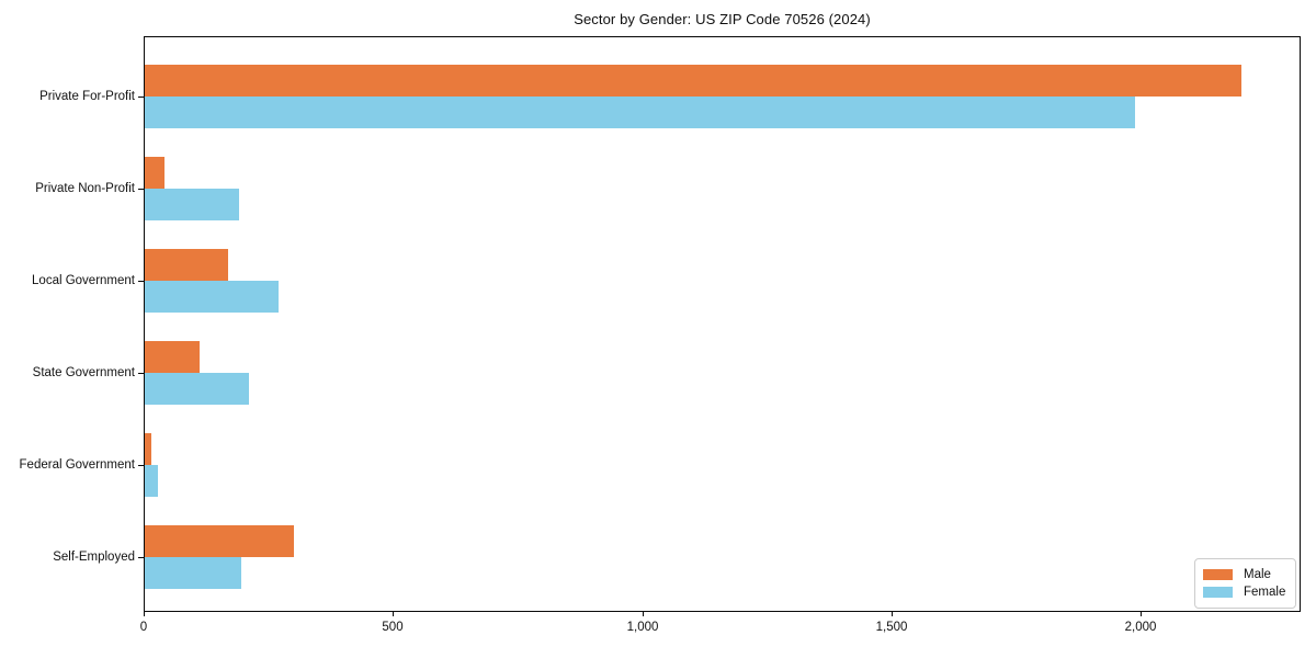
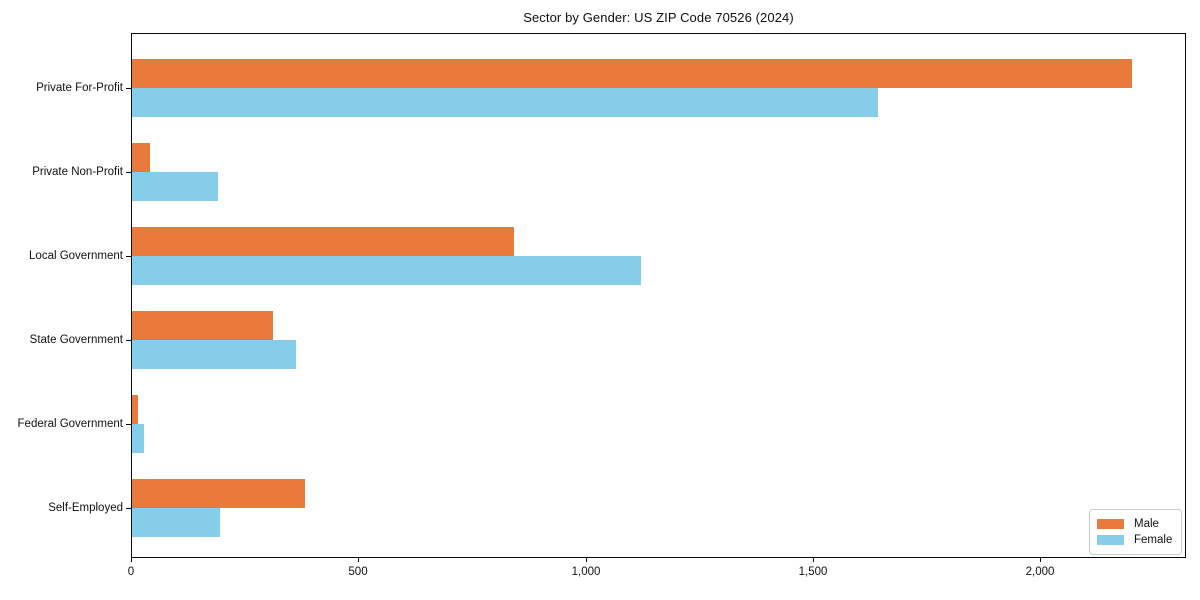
Female/Private For-Profit: 1980 -> 1640
Male/Local Government: 170 -> 840
Female/Local Government: 270 -> 1120
Male/State Government: 110 -> 310
Female/State Government: 210 -> 360
Male/Self-Employed: 300 -> 380
